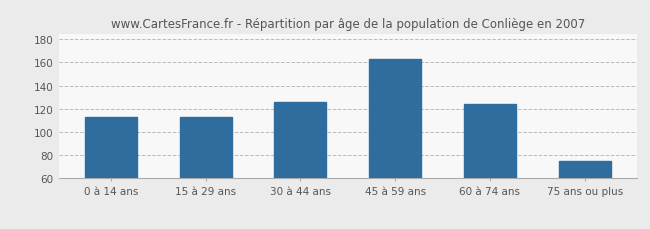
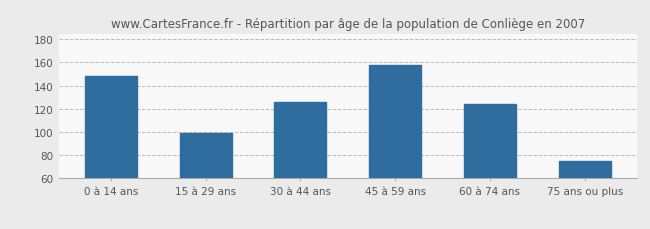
0 à 14 ans: 113 -> 148
15 à 29 ans: 113 -> 99
45 à 59 ans: 163 -> 158
